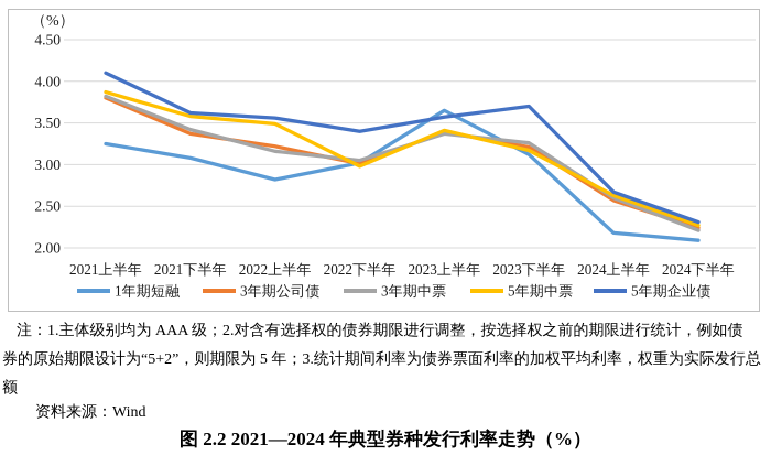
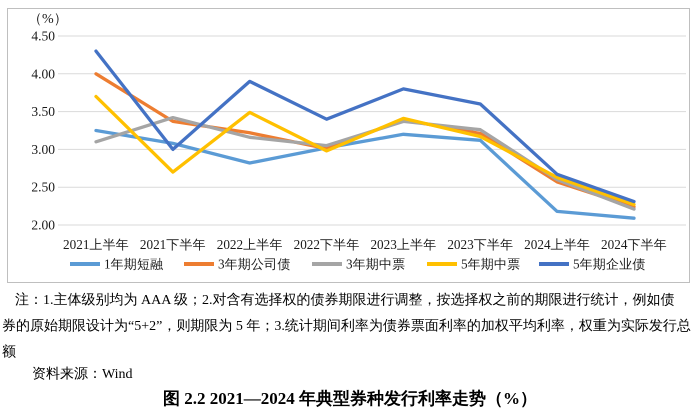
3年期公司债/2021上半年: 3.8 -> 4.0
3年期中票/2021上半年: 3.8 -> 3.1
5年期中票/2021上半年: 3.9 -> 3.7
5年期企业债/2021上半年: 4.1 -> 4.3
5年期中票/2021下半年: 3.6 -> 2.7
5年期企业债/2021下半年: 3.6 -> 3.0
5年期企业债/2022上半年: 3.6 -> 3.9
1年期短融/2023上半年: 3.6 -> 3.2
5年期企业债/2023上半年: 3.6 -> 3.8
5年期企业债/2023下半年: 3.7 -> 3.6
